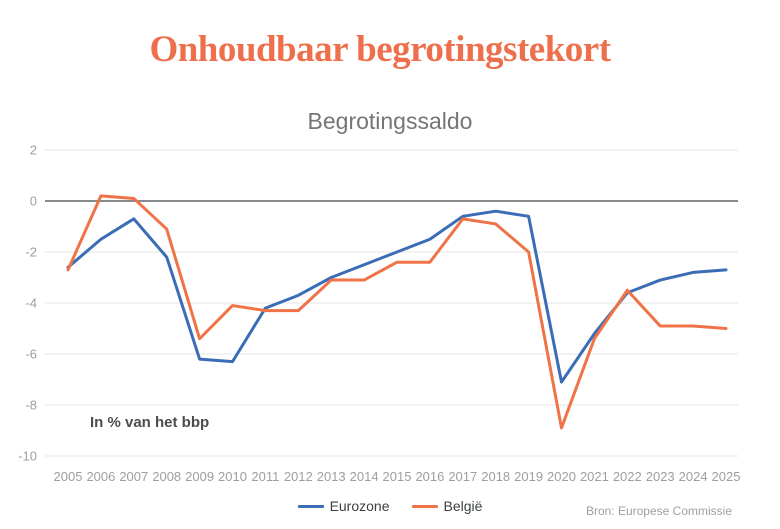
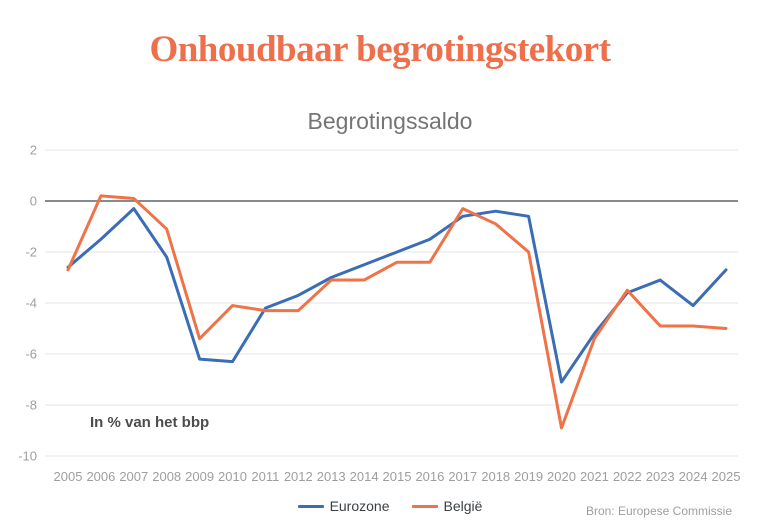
Eurozone/2007: -0.7 -> -0.3
België/2017: -0.7 -> -0.3
Eurozone/2024: -2.8 -> -4.1
